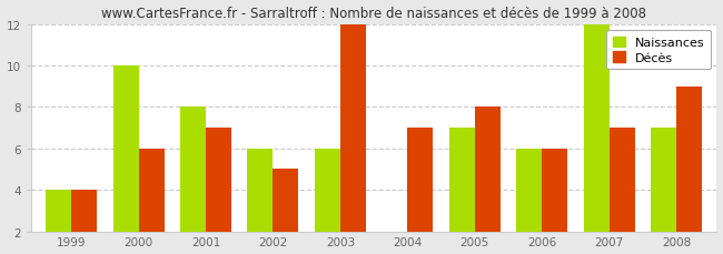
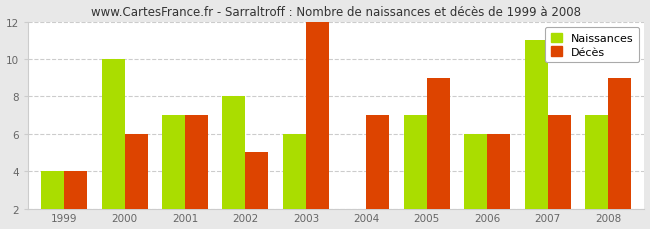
Naissances/2001: 8 -> 7
Naissances/2002: 6 -> 8
Décès/2005: 8 -> 9
Naissances/2007: 12 -> 11
